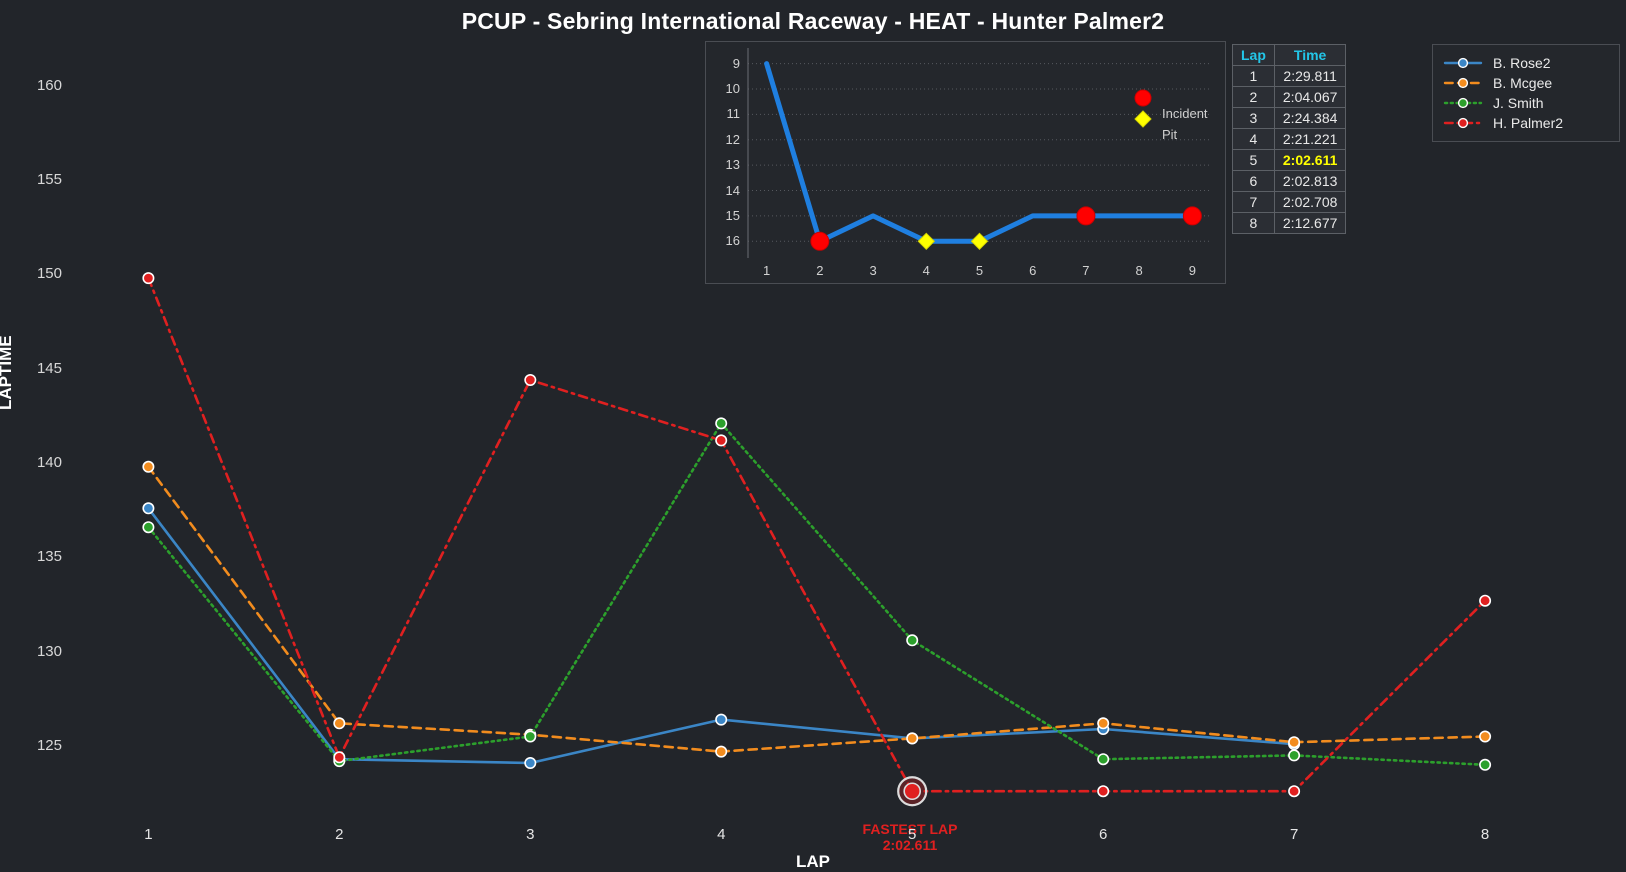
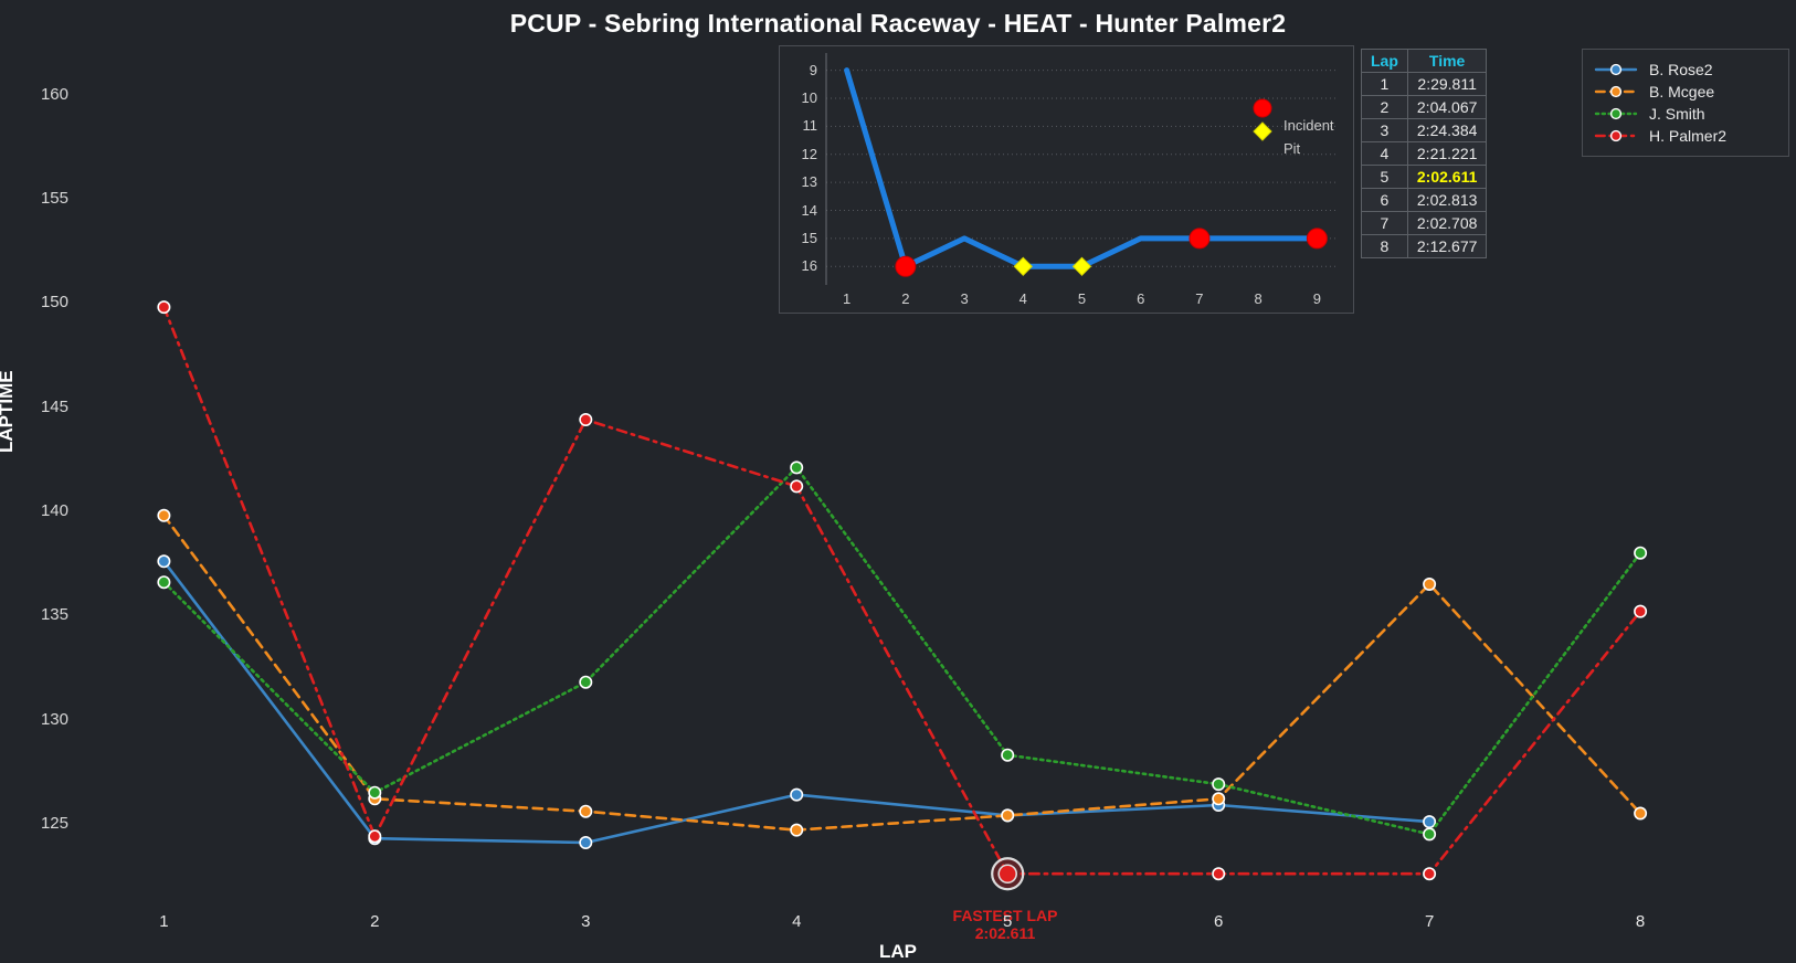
J. Smith/2: 124.2 -> 126.5
J. Smith/3: 125.5 -> 131.8
J. Smith/5: 130.6 -> 128.3
J. Smith/6: 124.3 -> 126.9
B. Mcgee/7: 125.2 -> 136.5
J. Smith/8: 124.0 -> 138.0
H. Palmer2/8: 132.7 -> 135.2
